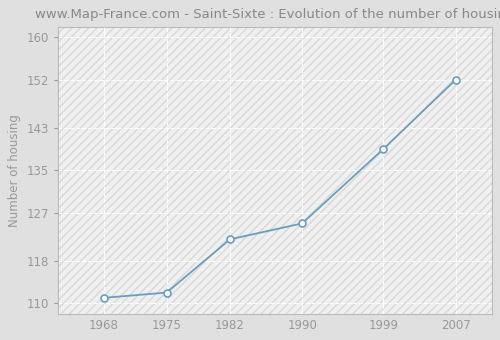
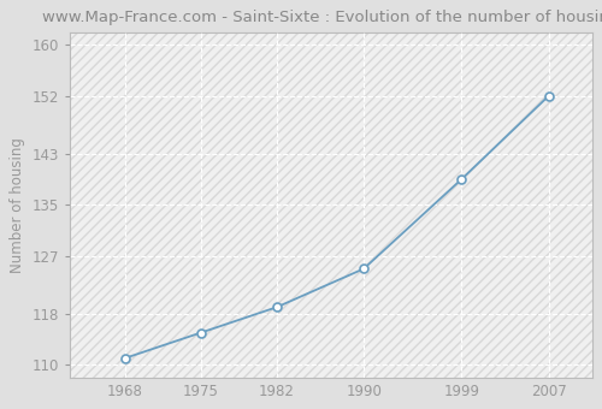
1975: 112 -> 115
1982: 122 -> 119
